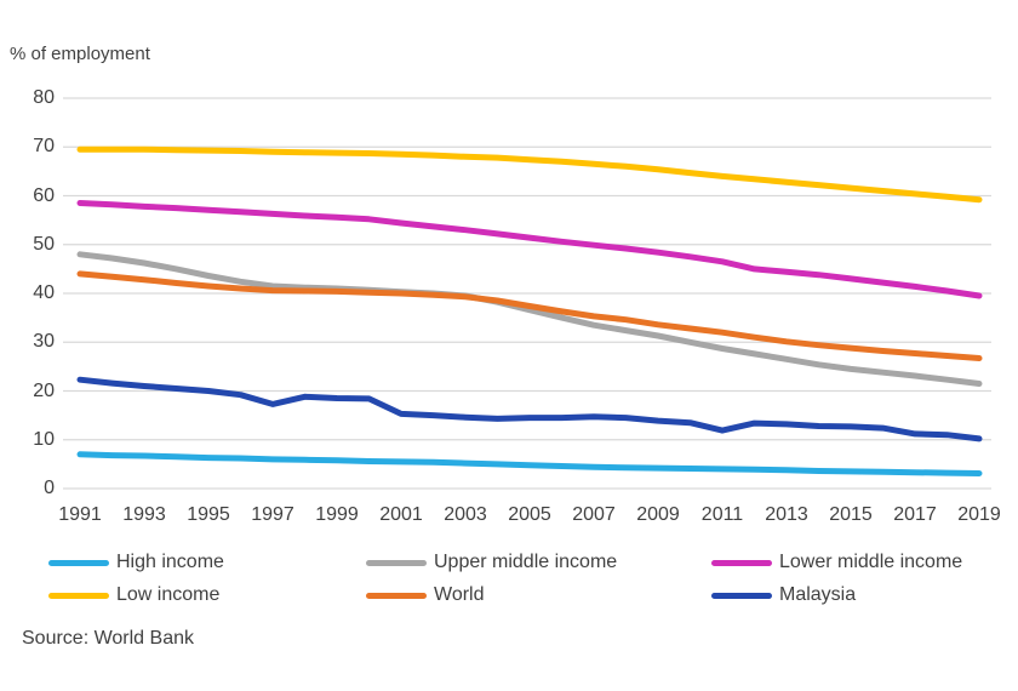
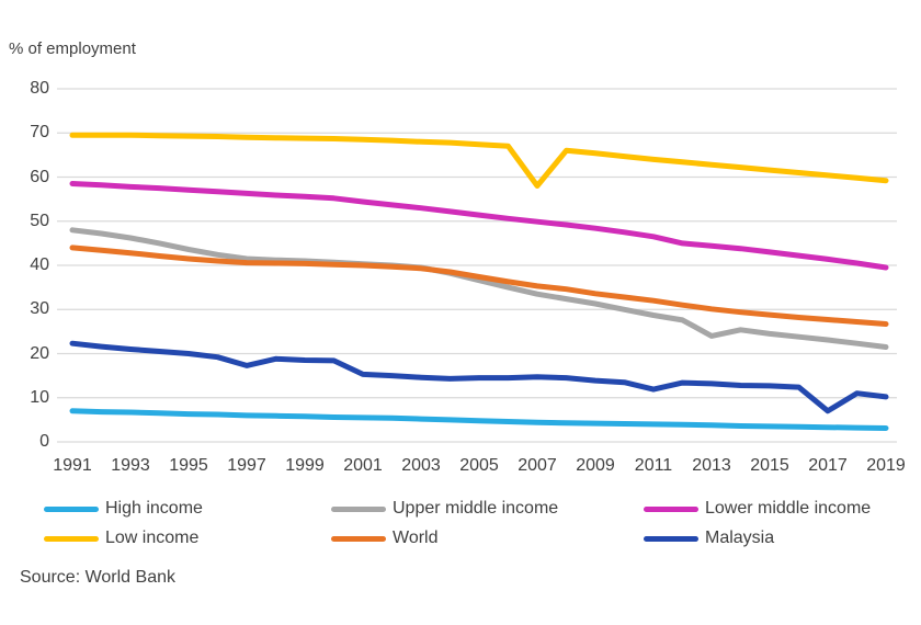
Low income/2007: 66 -> 58
Upper middle income/2013: 26 -> 24
Malaysia/2017: 11 -> 7
